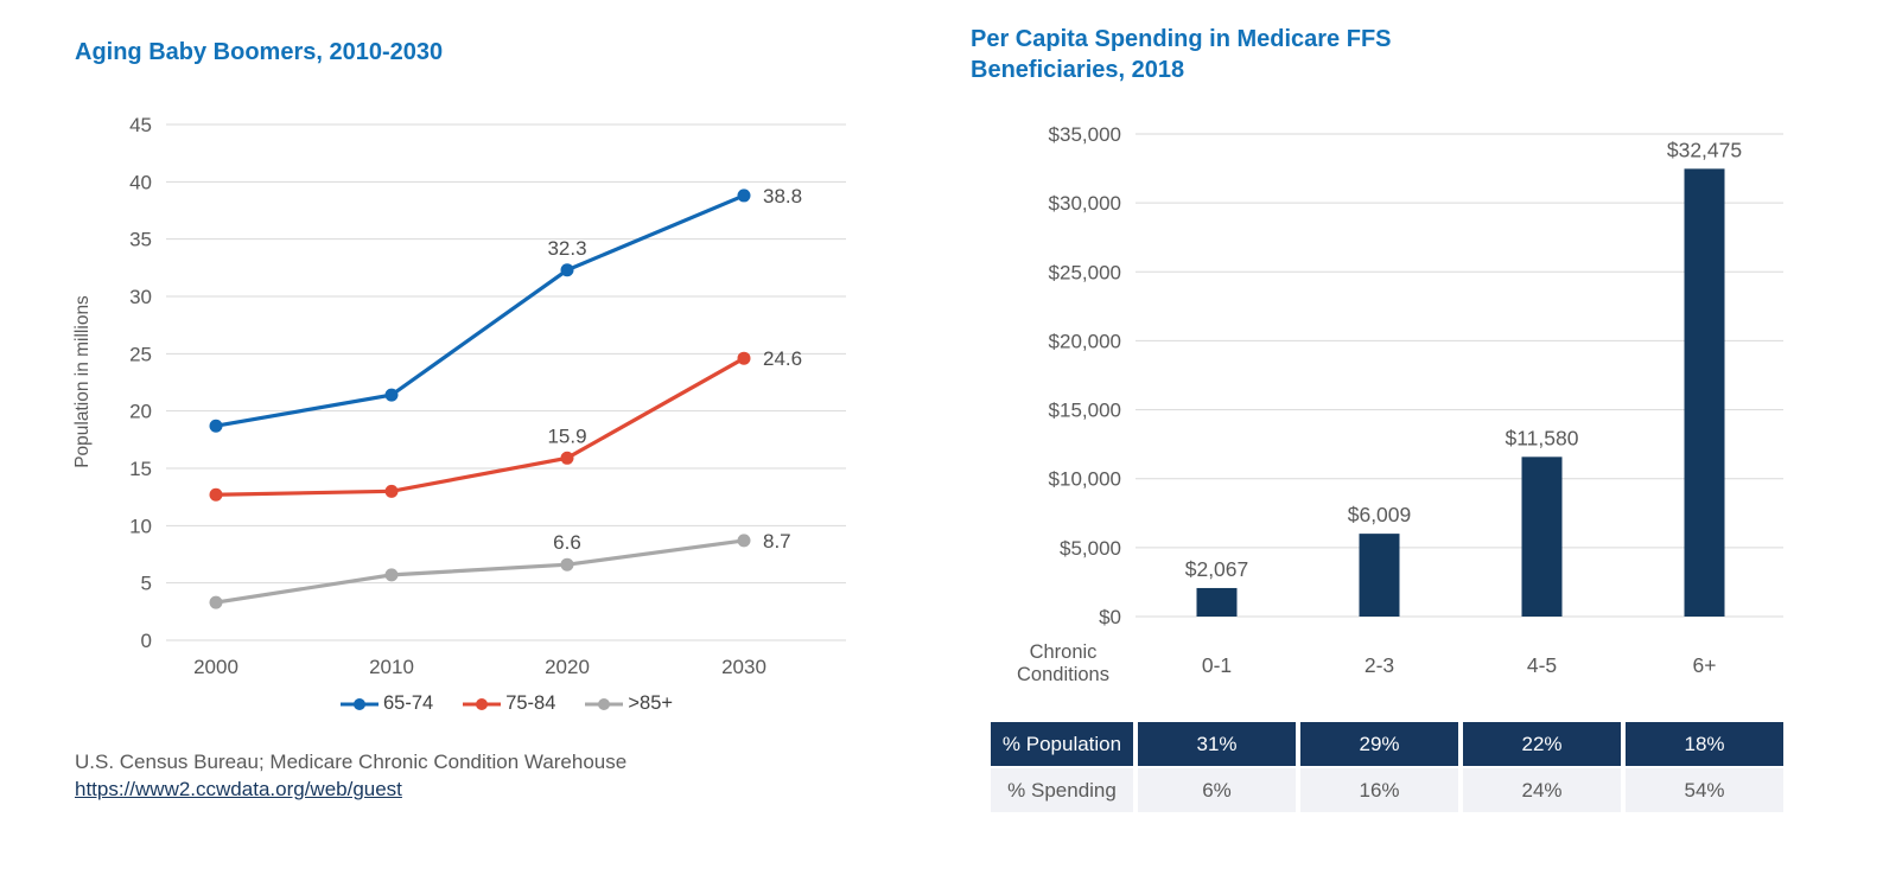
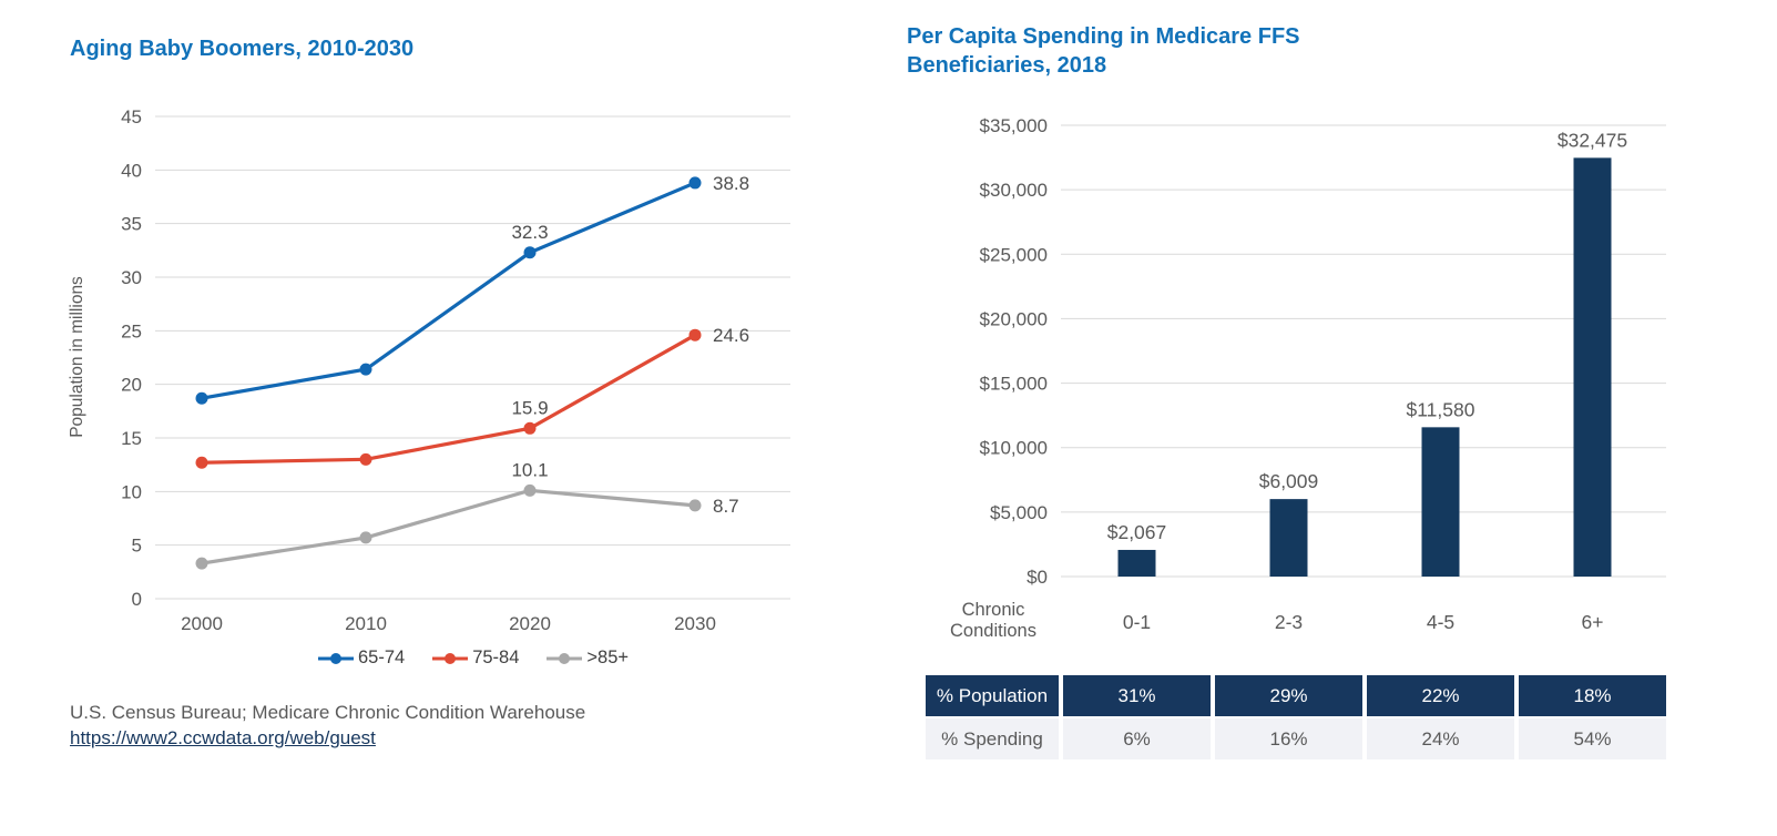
Aging Baby Boomers, 2010-2030/>85+/2020: 6.6 -> 10.1
